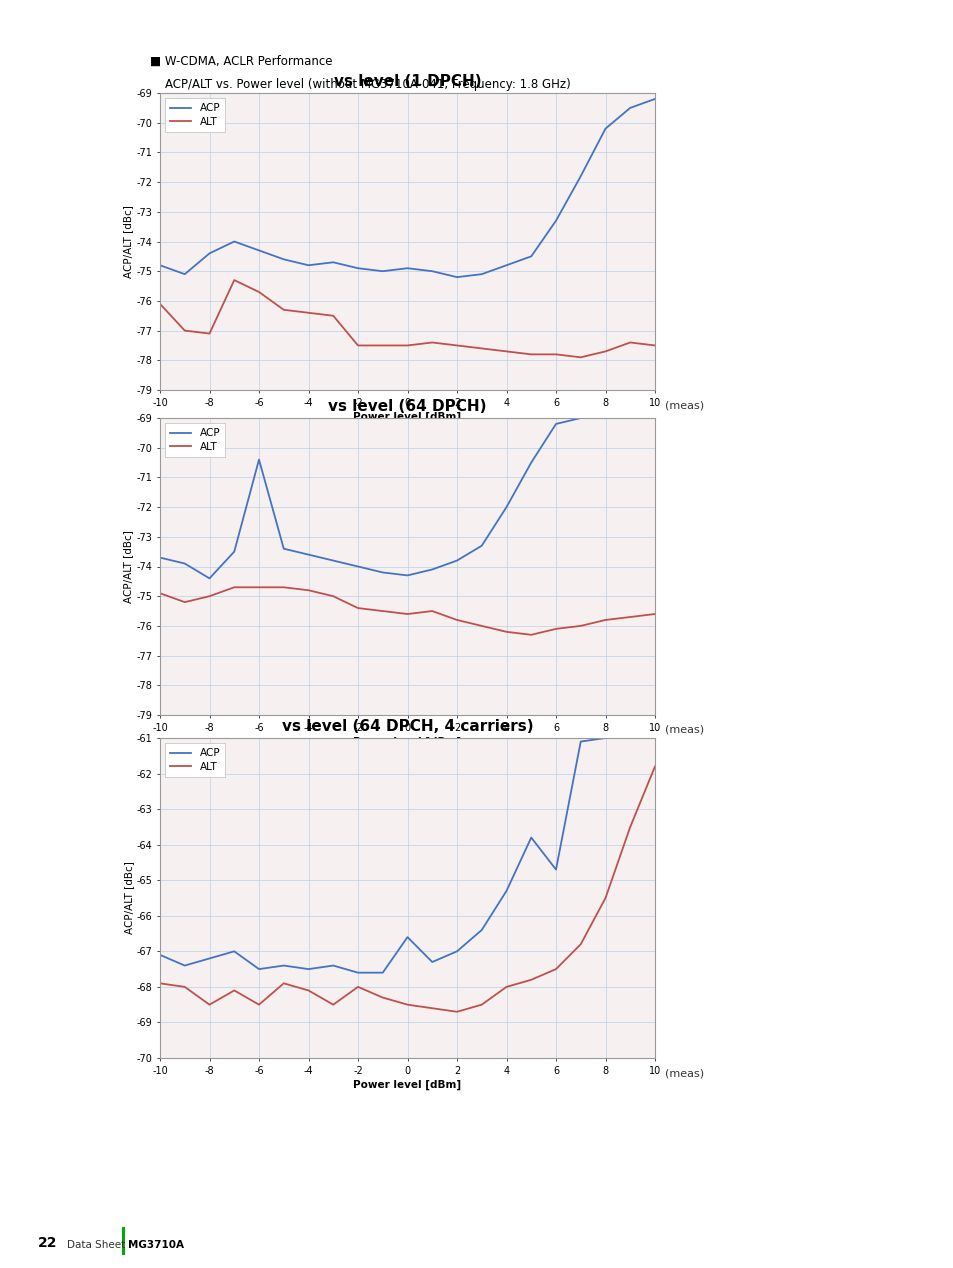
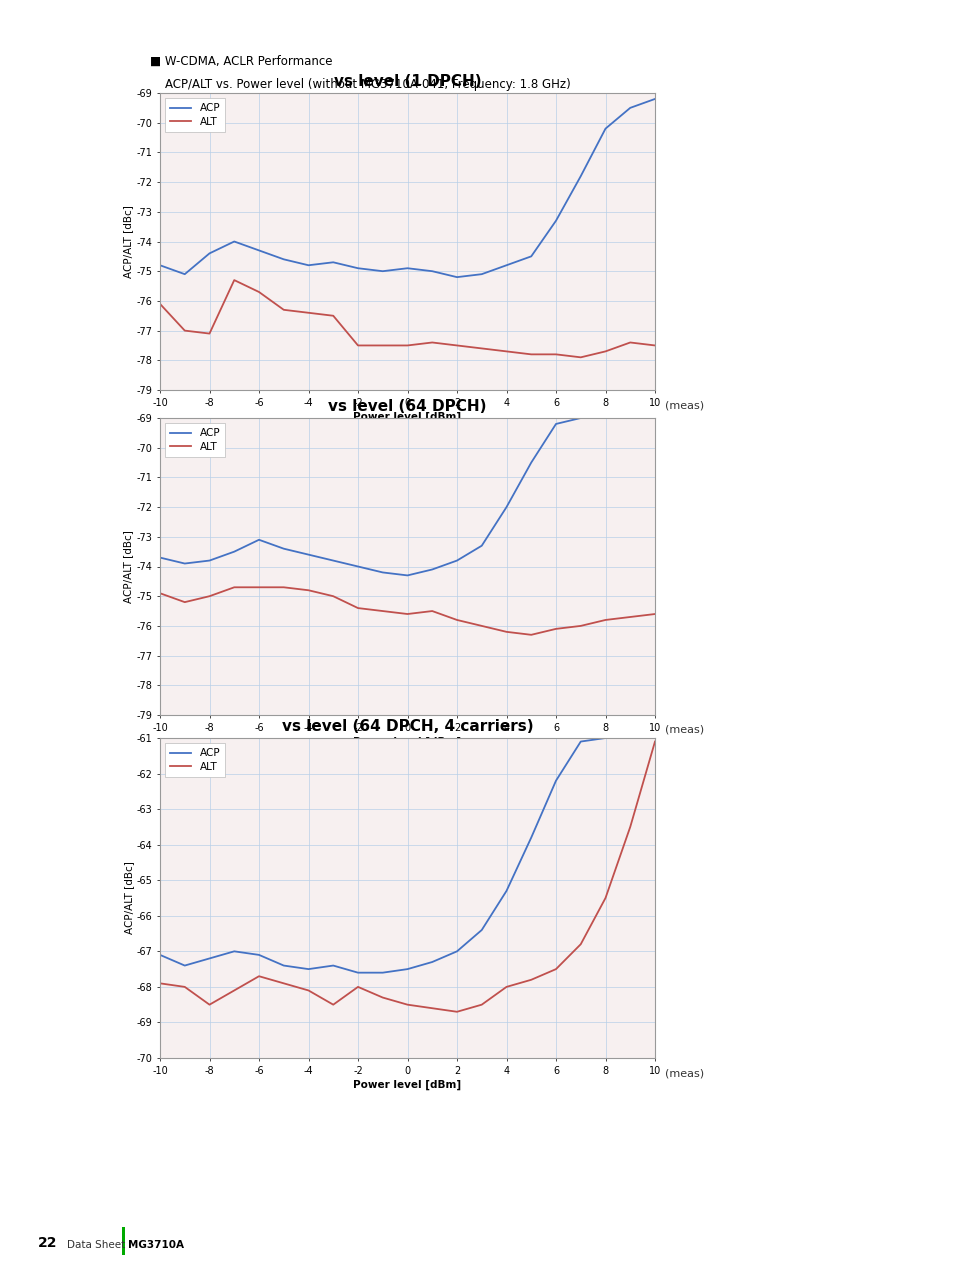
vs level (64 DPCH)/ACP/-8: -74.4 -> -73.8
vs level (64 DPCH)/ACP/-6: -70.4 -> -73.1
vs level (64 DPCH, 4 carriers)/ACP/-6: -67.5 -> -67.1
vs level (64 DPCH, 4 carriers)/ALT/-6: -68.5 -> -67.7
vs level (64 DPCH, 4 carriers)/ACP/0: -66.6 -> -67.5
vs level (64 DPCH, 4 carriers)/ACP/6: -64.7 -> -62.2
vs level (64 DPCH, 4 carriers)/ALT/10: -61.8 -> -61.1
